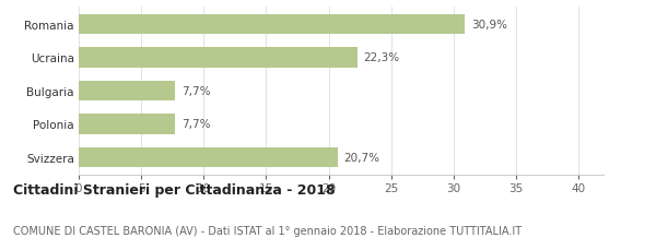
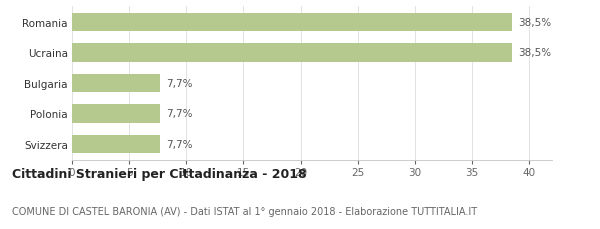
Romania: 30,9% -> 38,5%
Ucraina: 22,3% -> 38,5%
Svizzera: 20,7% -> 7,7%
